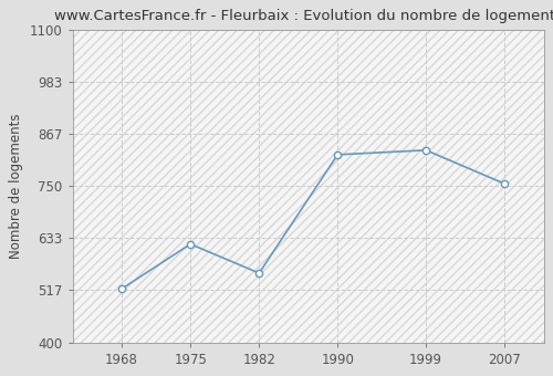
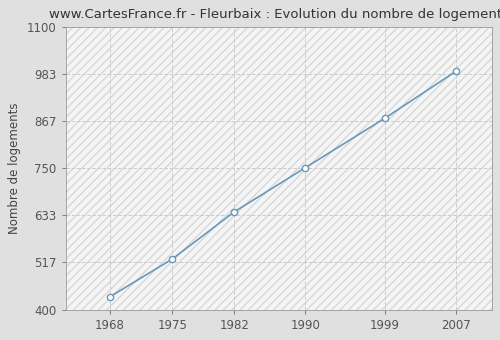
1968: 520 -> 432
1975: 620 -> 525
1982: 555 -> 642
1990: 820 -> 751
1999: 830 -> 874
2007: 755 -> 990
